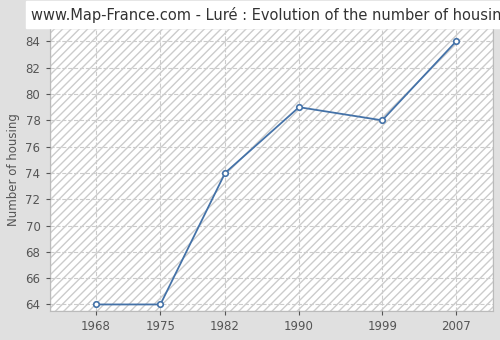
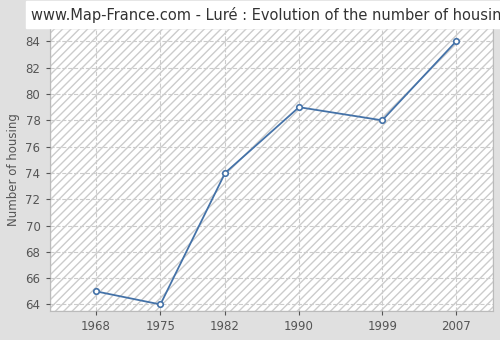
1968: 64 -> 65
